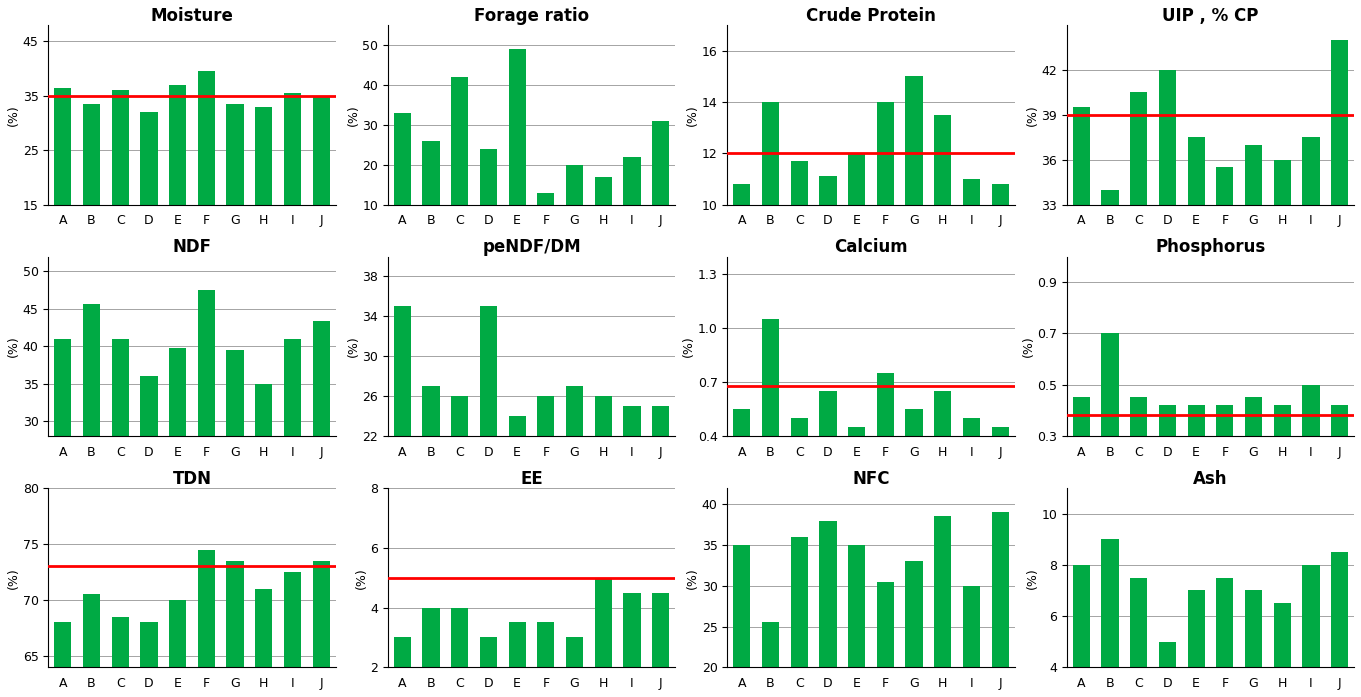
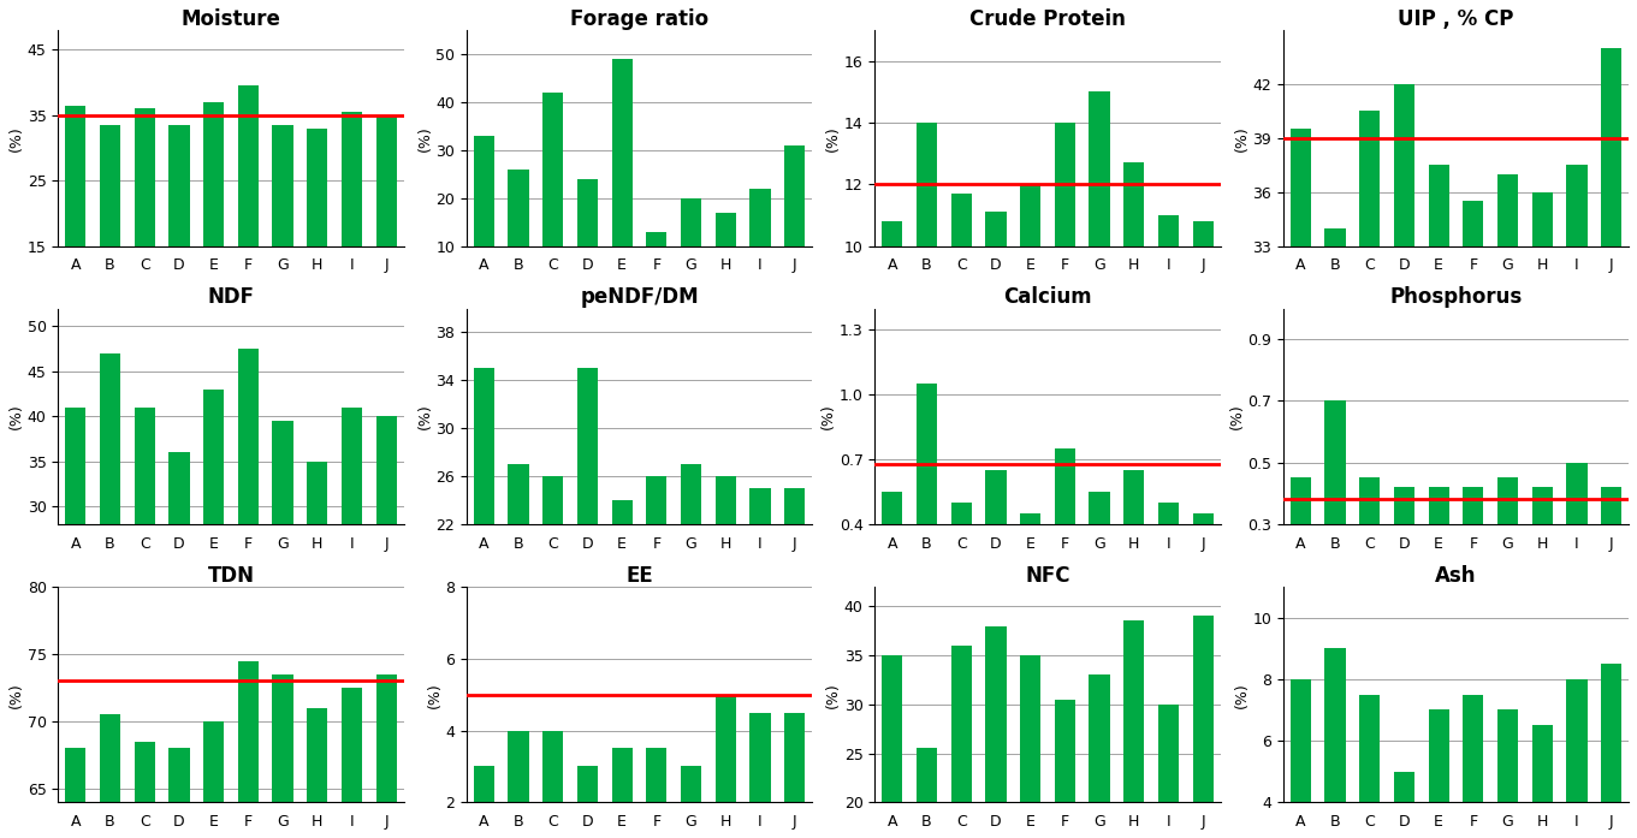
Moisture/D: 32.0 -> 33.5
Crude Protein/H: 13.5 -> 12.7
NDF/B: 45.6 -> 47.0
NDF/E: 39.8 -> 43.0
NDF/J: 43.4 -> 40.0
